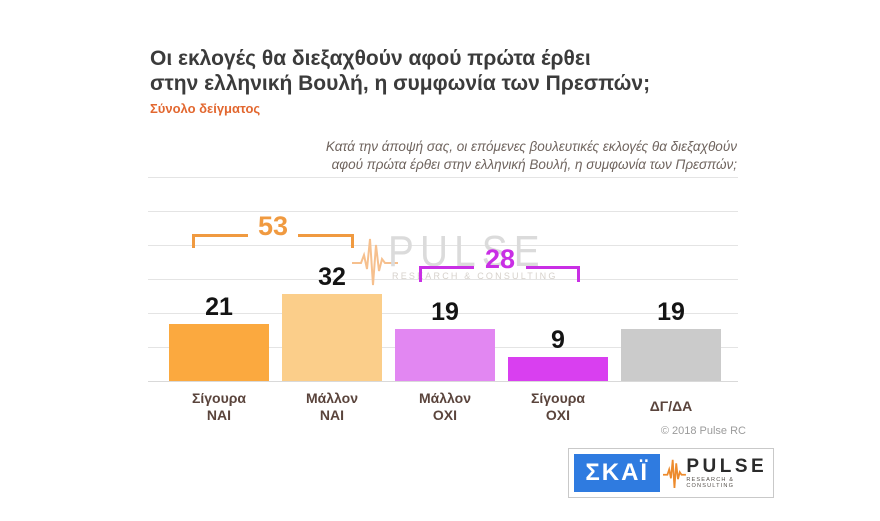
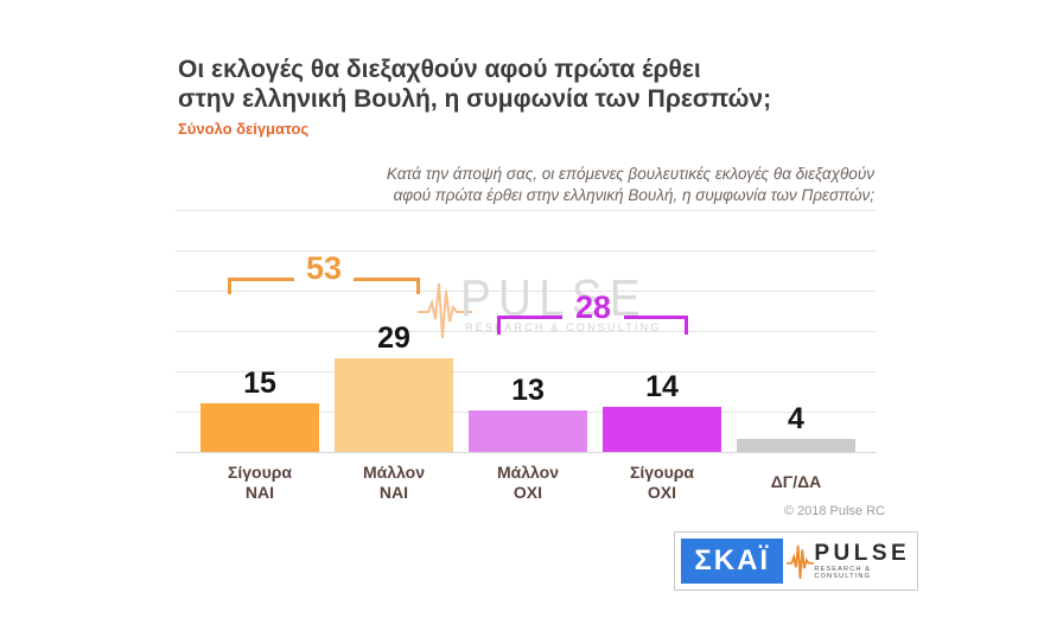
Σίγουρα ΝΑΙ: 21 -> 15
Μάλλον ΝΑΙ: 32 -> 29
Μάλλον ΟΧΙ: 19 -> 13
Σίγουρα ΟΧΙ: 9 -> 14
ΔΓ/ΔΑ: 19 -> 4
